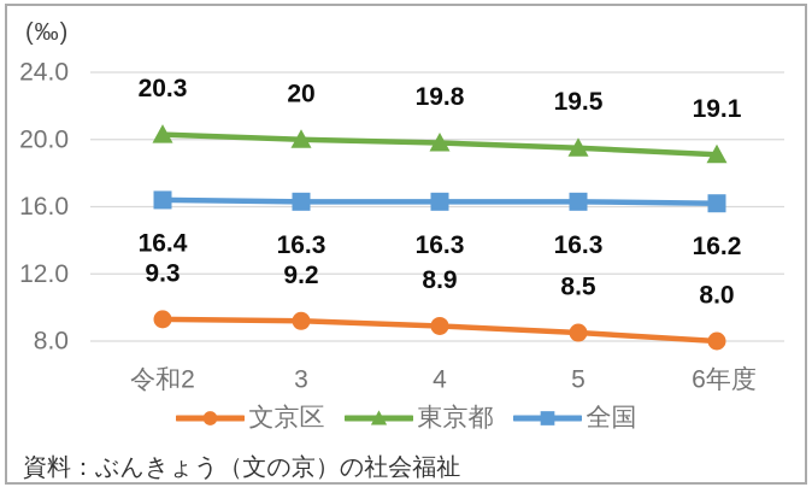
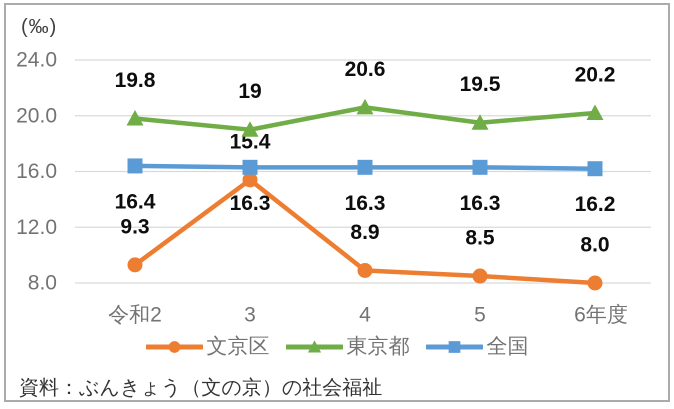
東京都/令和2: 20.3 -> 19.8
文京区/3: 9.2 -> 15.4
東京都/3: 20 -> 19
東京都/4: 19.8 -> 20.6
東京都/6年度: 19.1 -> 20.2
